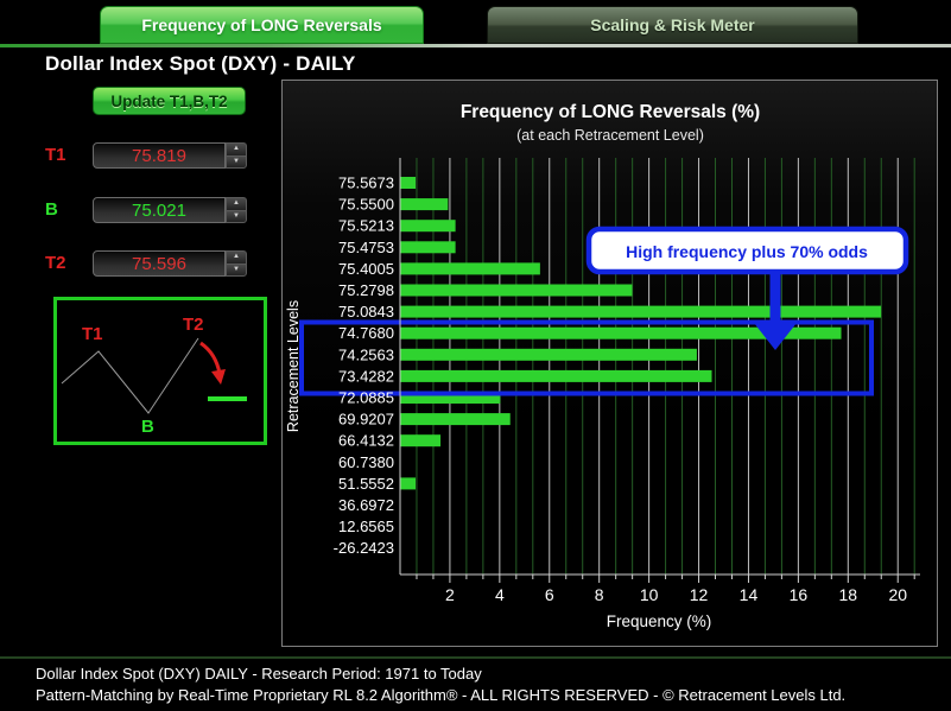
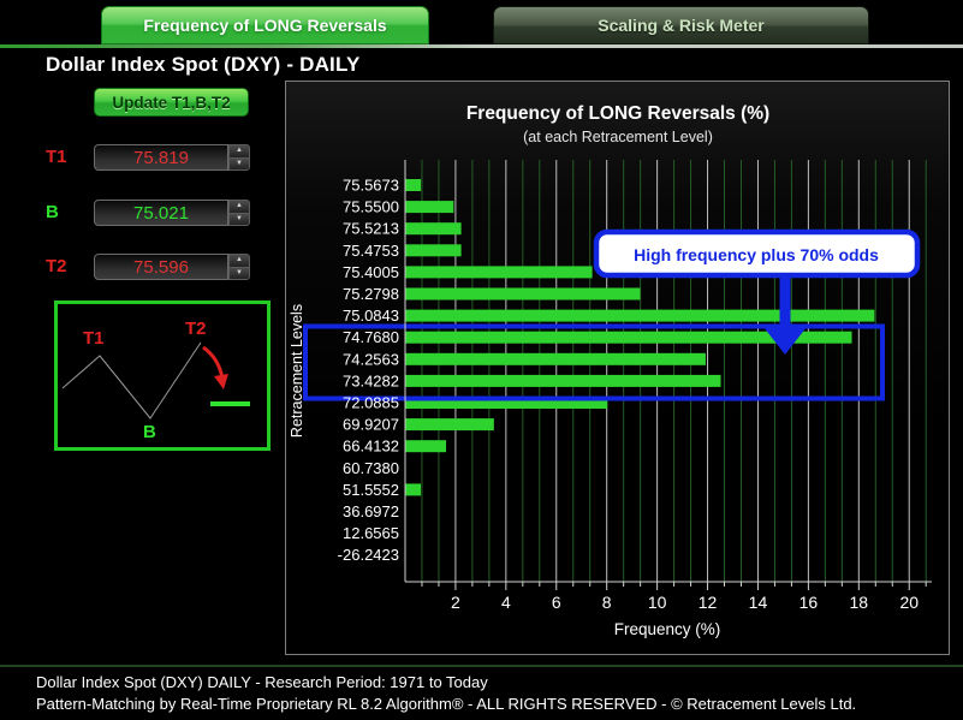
75.4005: 5.6 -> 7.4
75.0843: 19.3 -> 18.6
72.0885: 4.0 -> 8.0
69.9207: 4.4 -> 3.5
